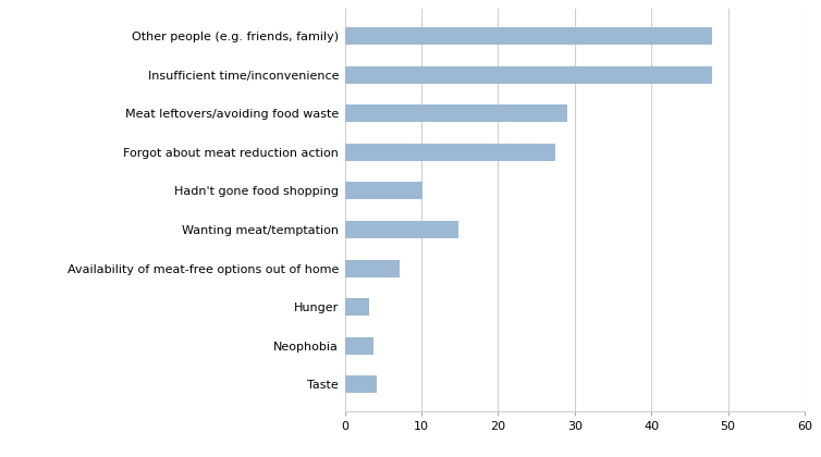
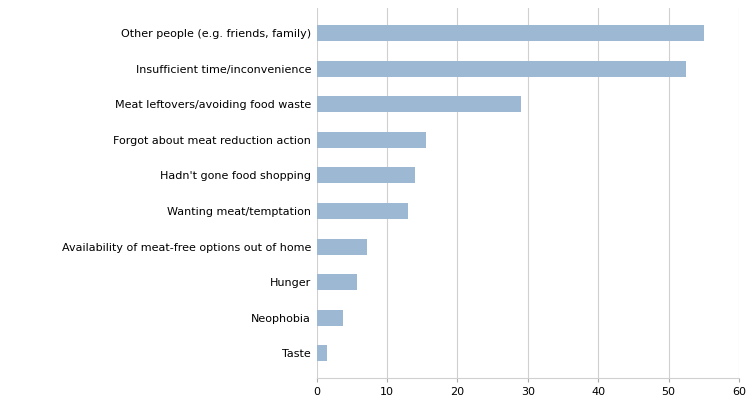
Other people (e.g. friends, family): 48.0 -> 55.0
Insufficient time/inconvenience: 48.0 -> 52.5
Forgot about meat reduction action: 27.4 -> 15.5
Hadn't gone food shopping: 10.2 -> 14.0
Wanting meat/temptation: 14.8 -> 13.0
Hunger: 3.2 -> 5.8
Taste: 4.2 -> 1.5
